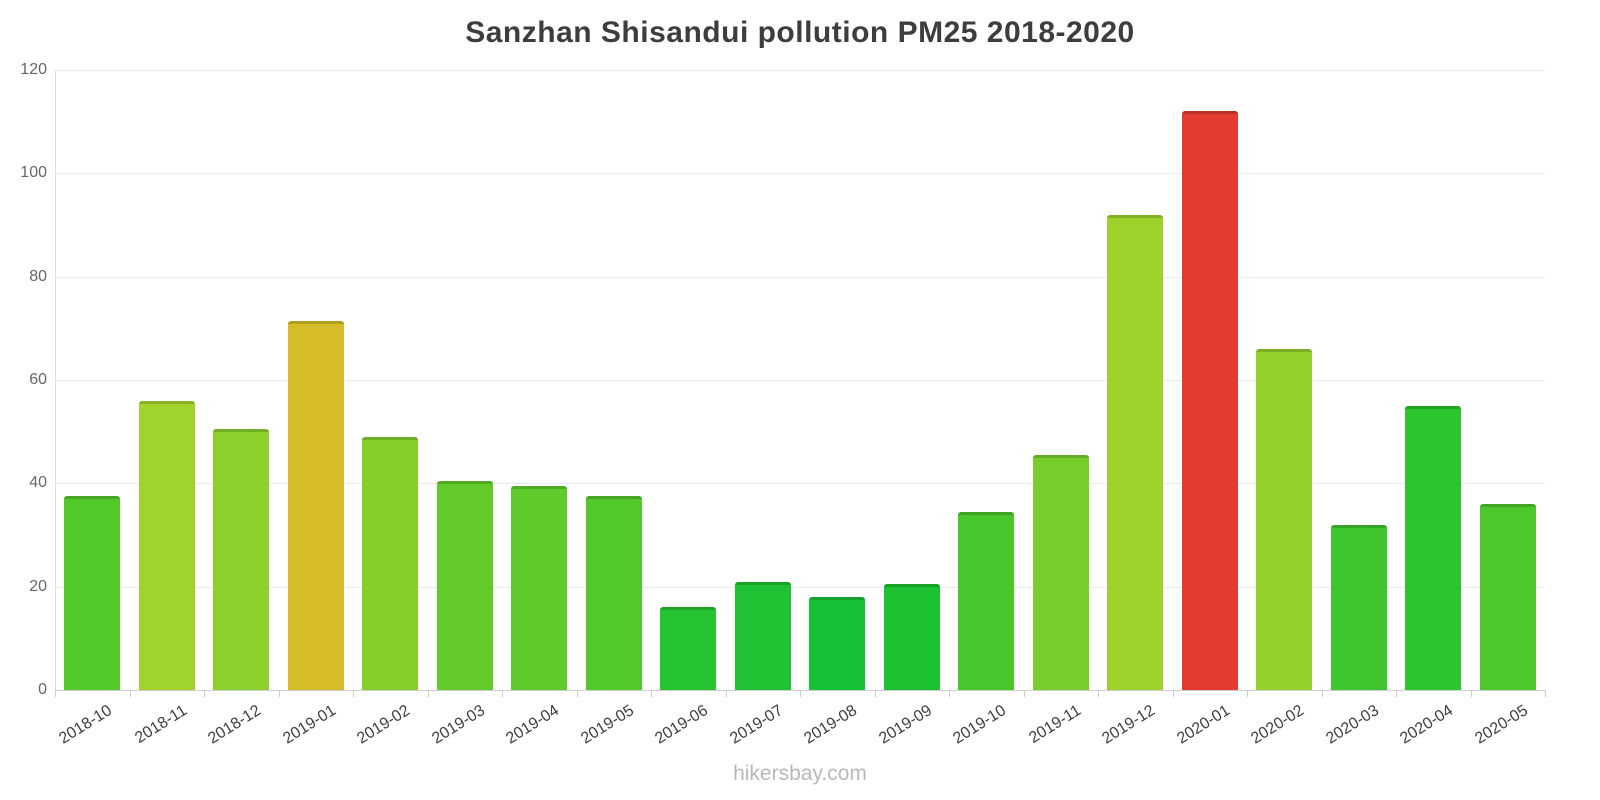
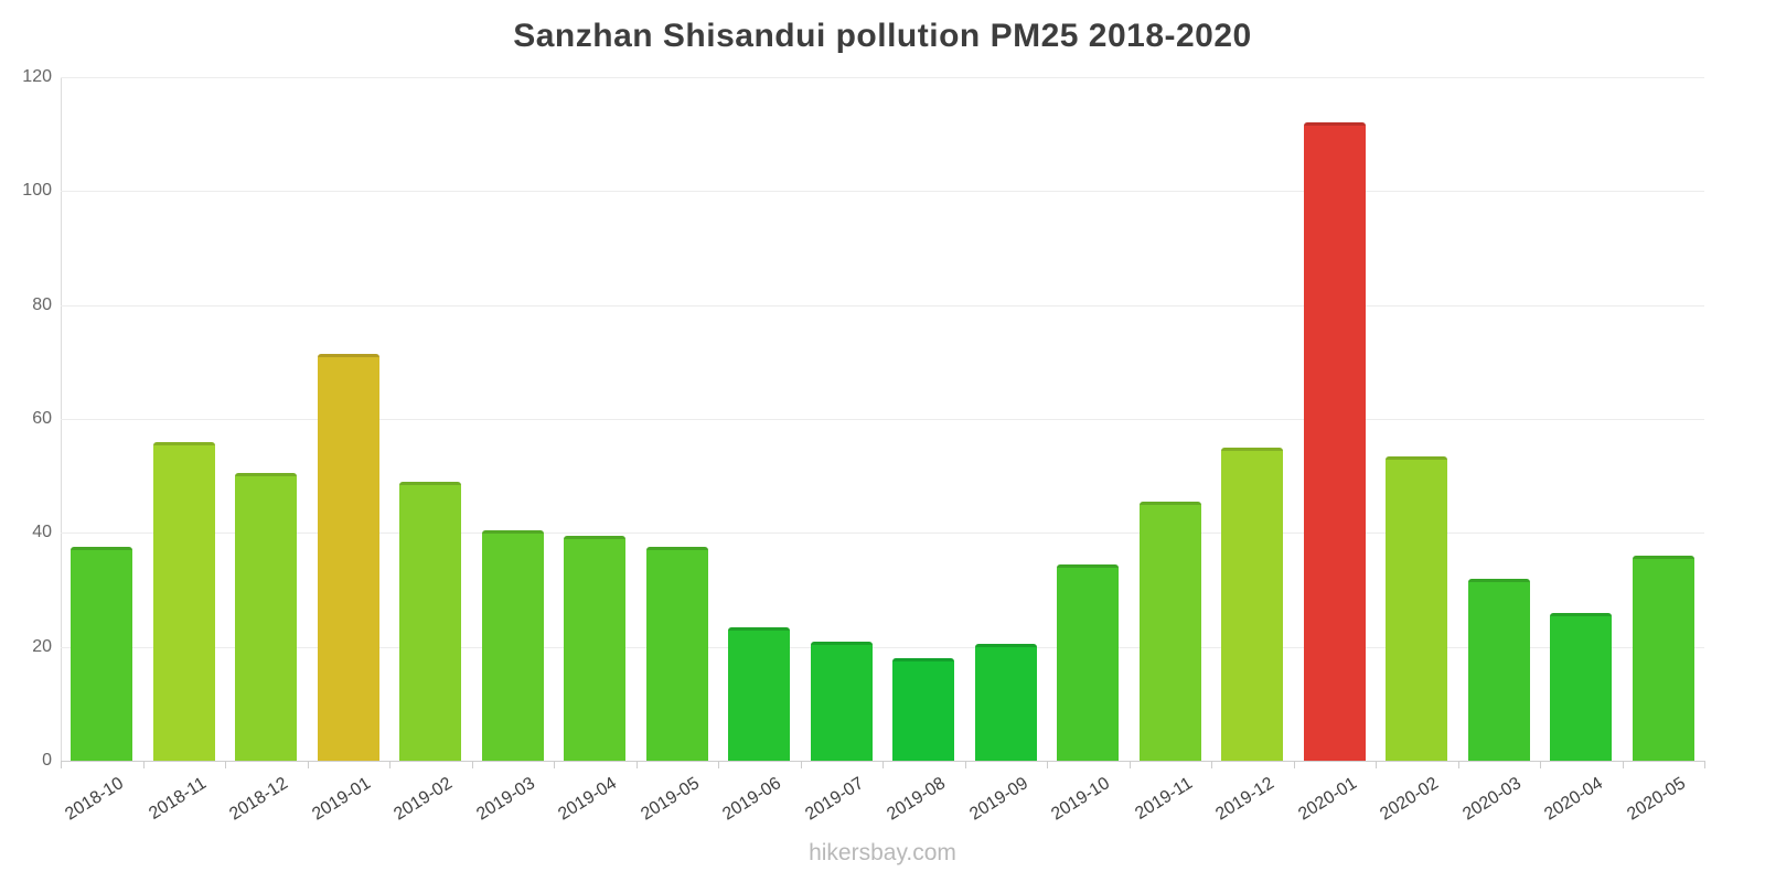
2019-06: 16 -> 24
2019-12: 92 -> 55
2020-02: 66 -> 54
2020-04: 55 -> 26
